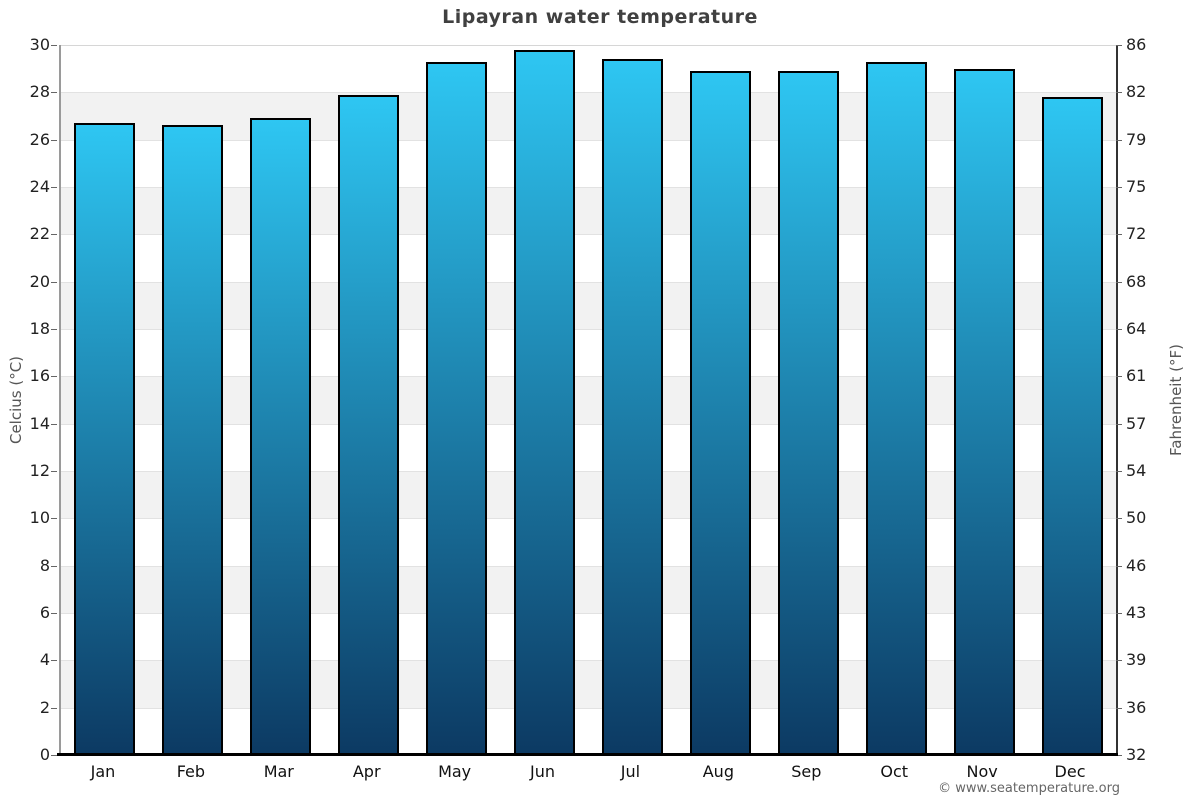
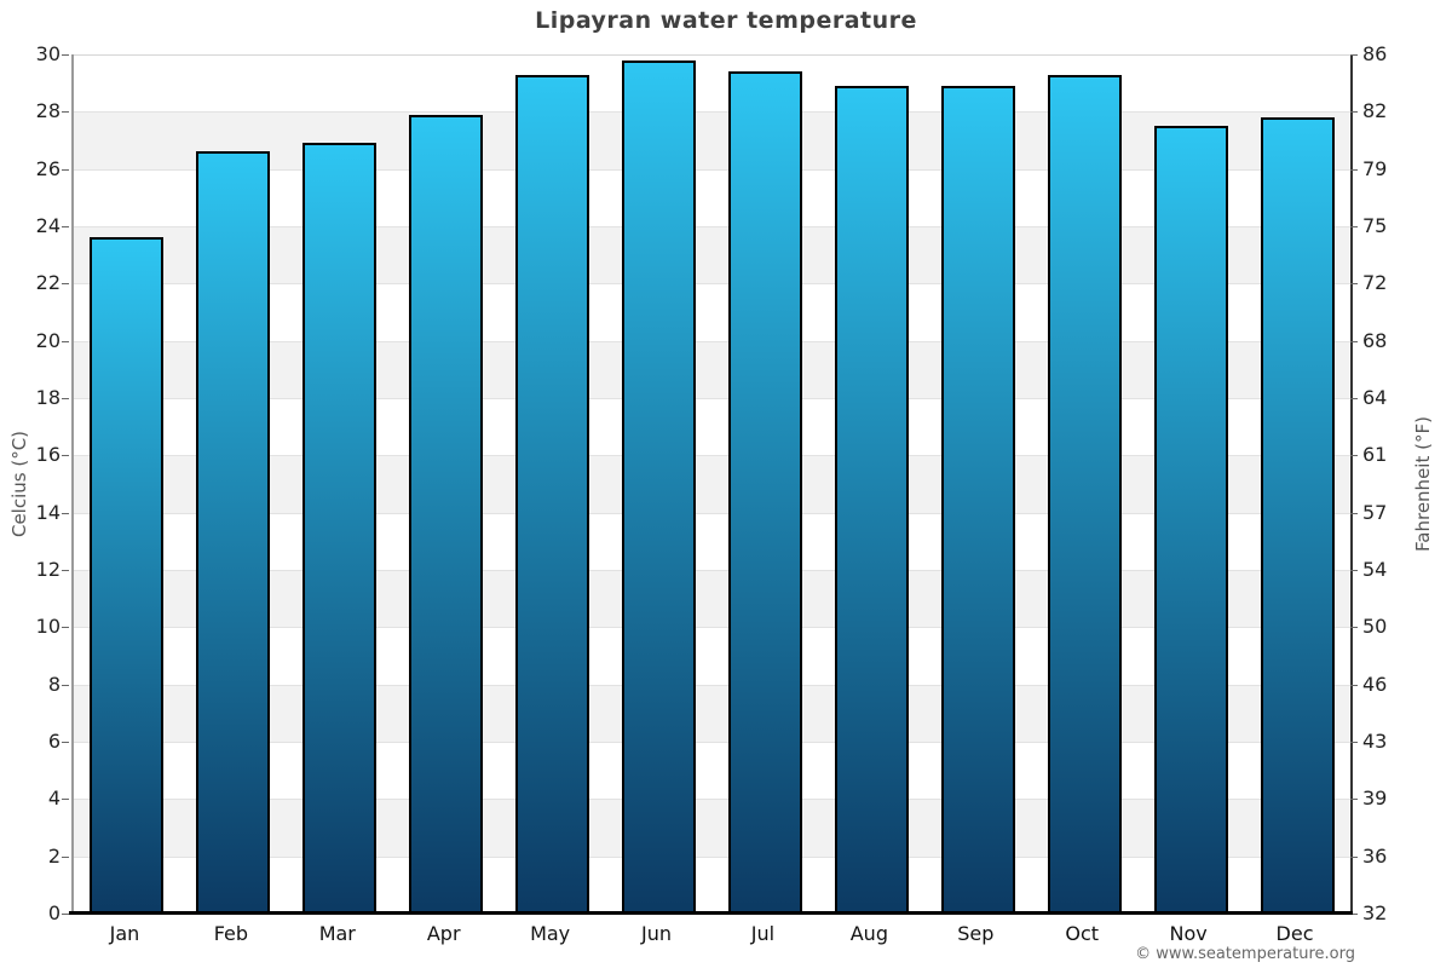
Jan: 26.7 -> 23.6
Nov: 29.0 -> 27.5
